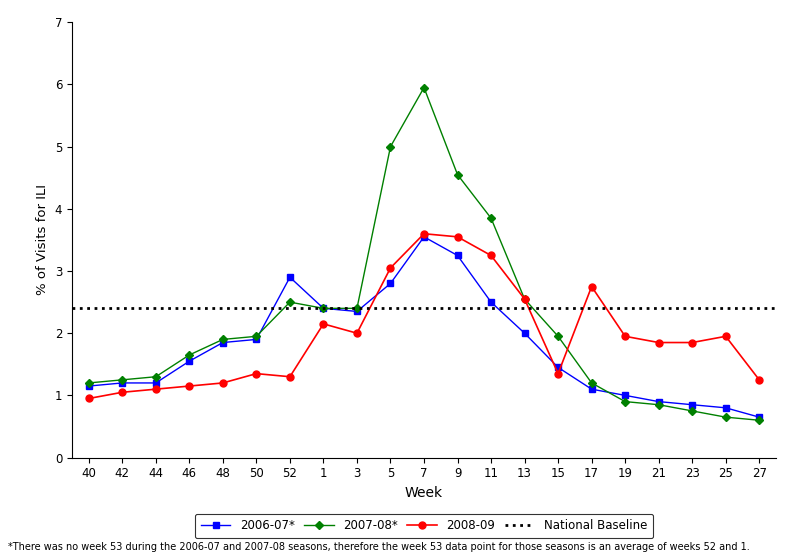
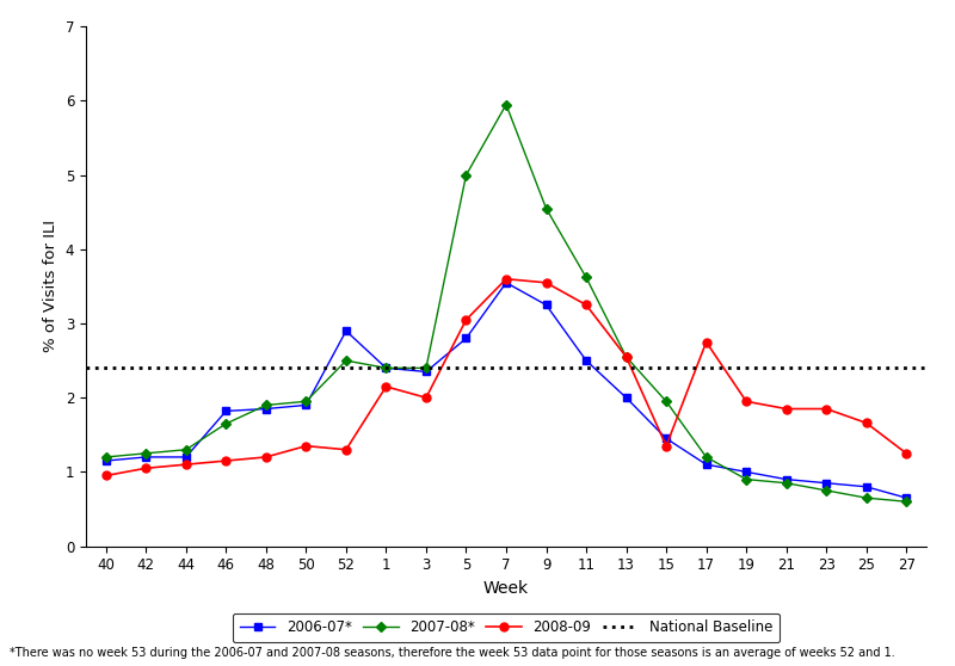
2006-07*/46: 1.55 -> 1.82
2007-08*/11: 3.85 -> 3.62
2008-09/25: 1.95 -> 1.66
